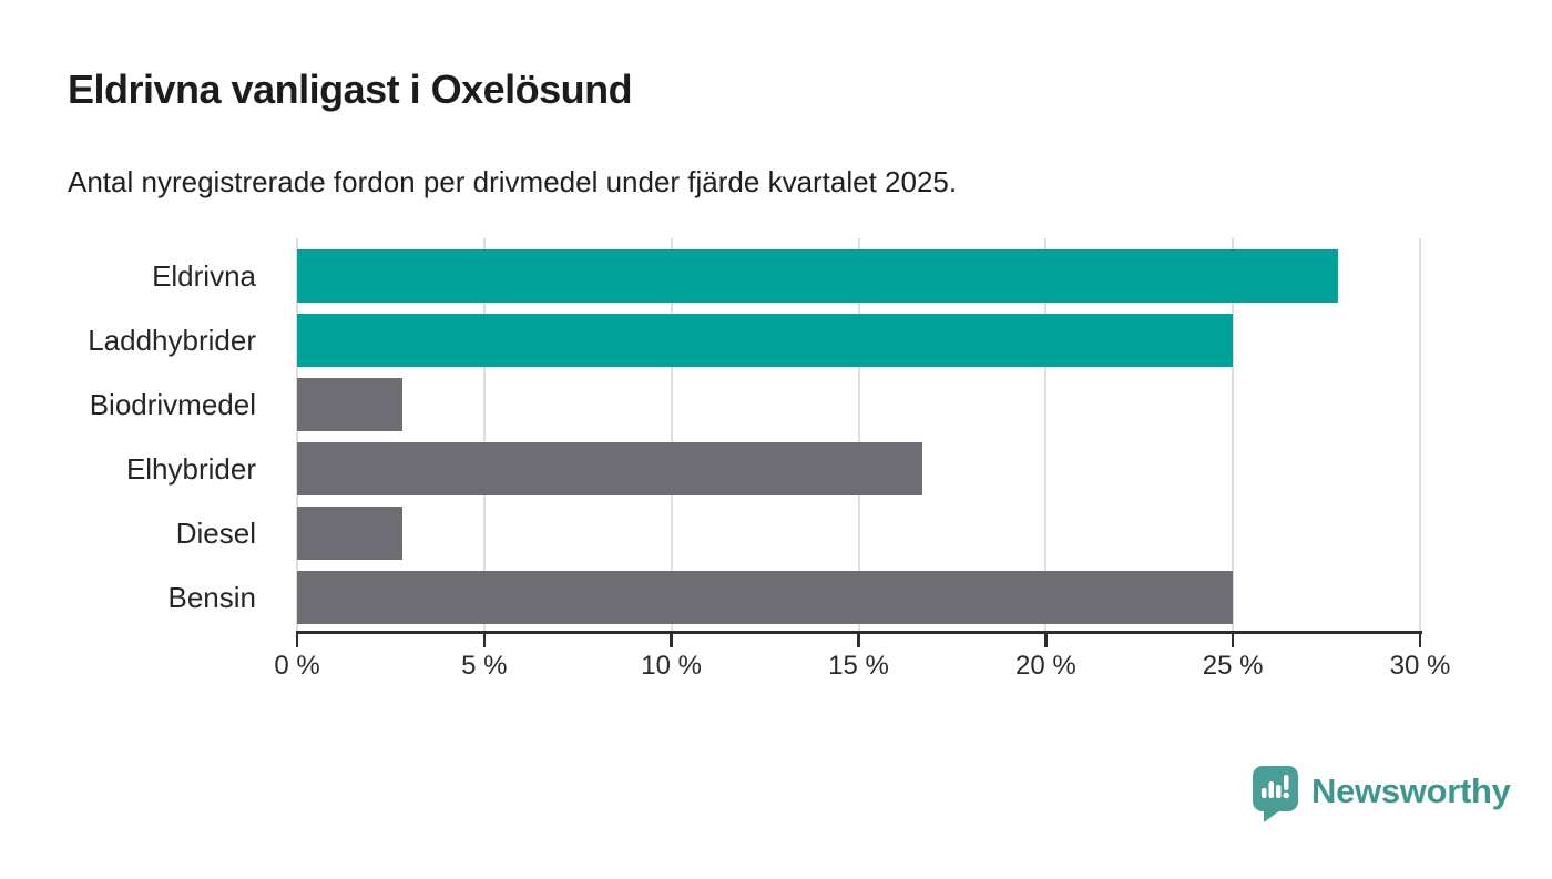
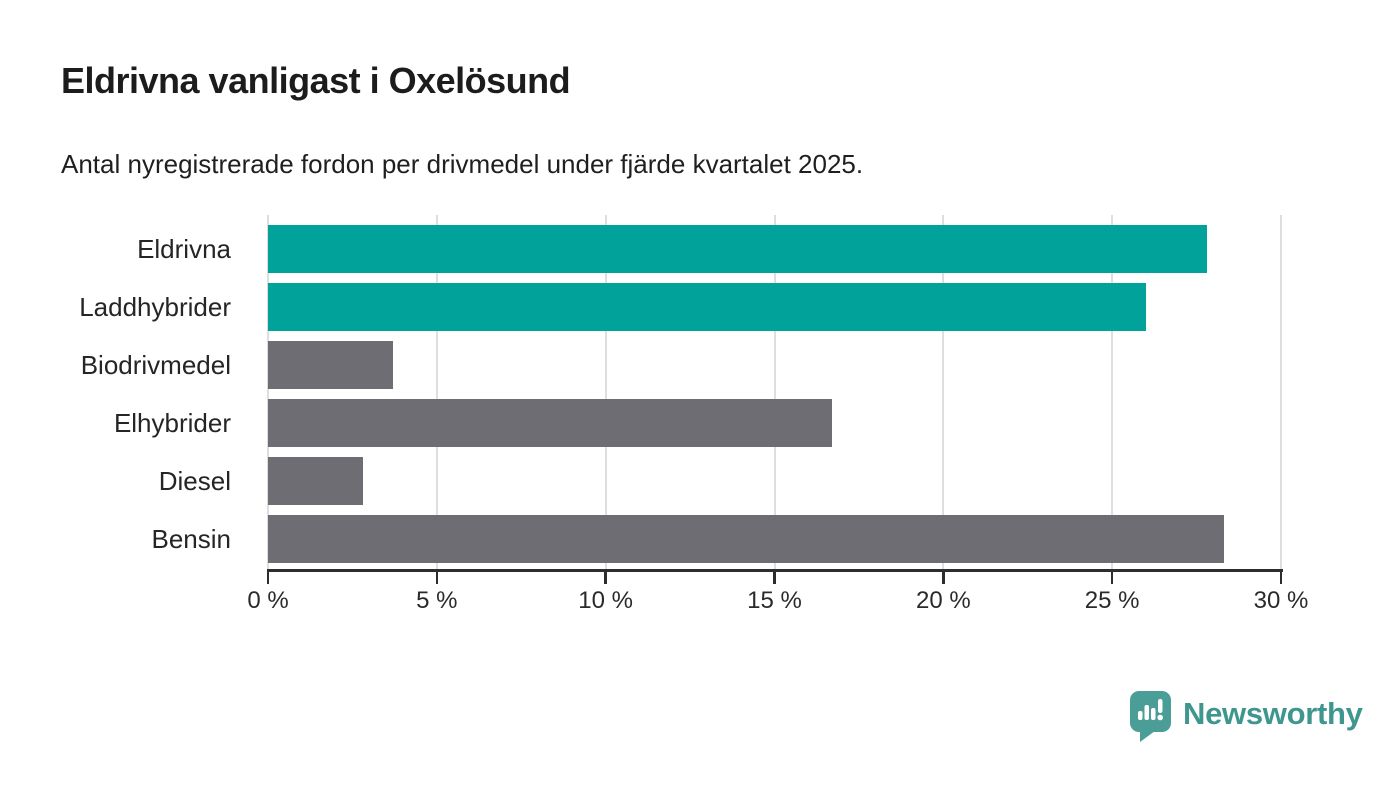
Laddhybrider: 25.0% -> 26.0%
Biodrivmedel: 2.8% -> 3.7%
Bensin: 25.0% -> 28.3%
